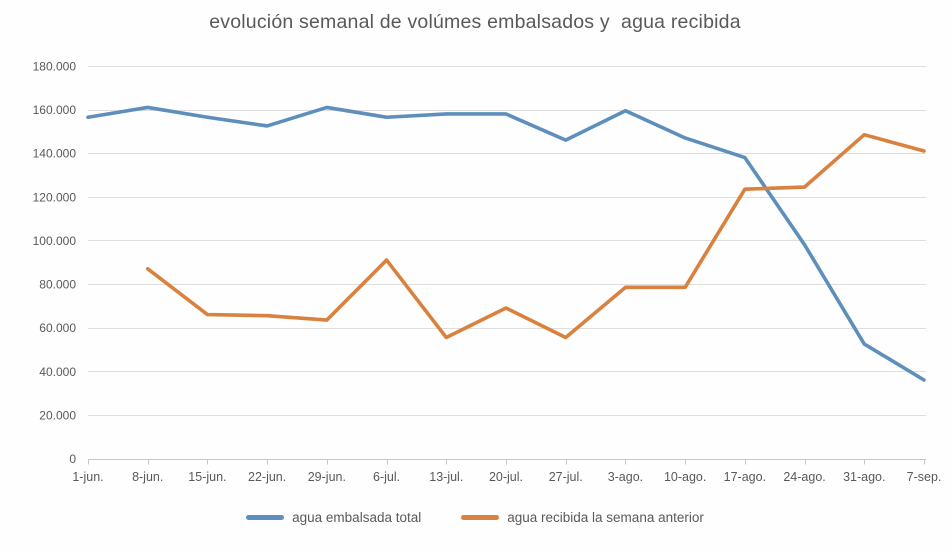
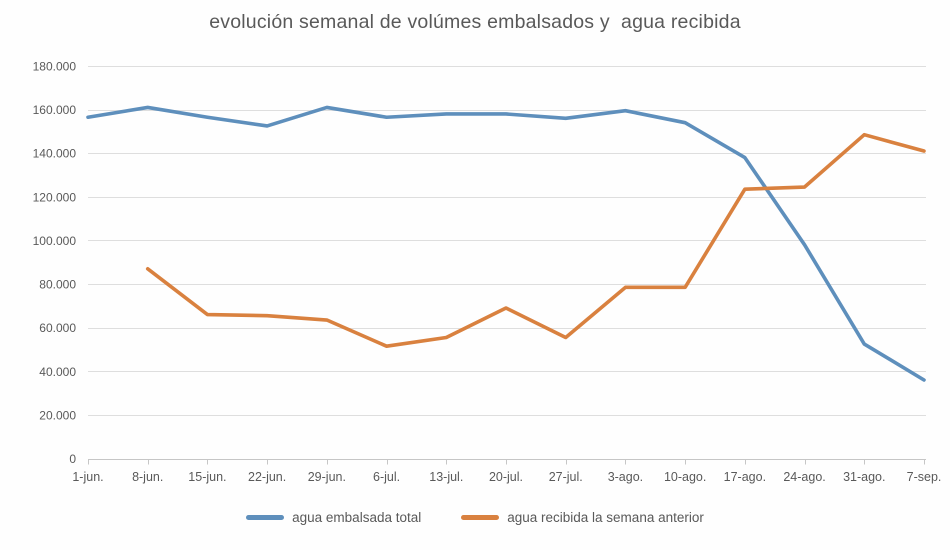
agua recibida la semana anterior/6-jul.: 91000 -> 52000
agua embalsada total/27-jul.: 146000 -> 156000
agua embalsada total/10-ago.: 147000 -> 154000
